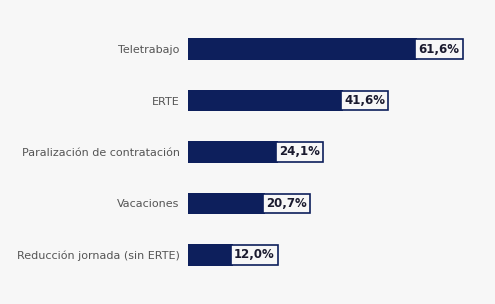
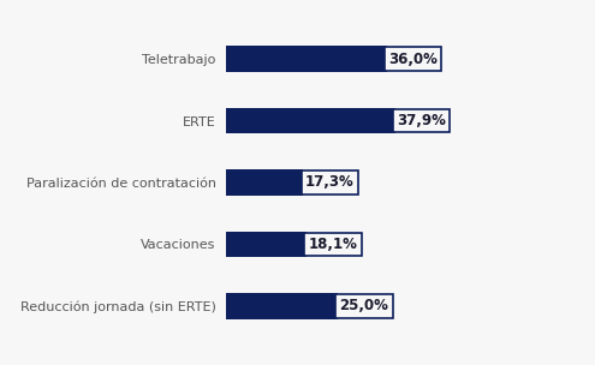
Teletrabajo: 61,6% -> 36,0%
ERTE: 41,6% -> 37,9%
Paralización de contratación: 24,1% -> 17,3%
Vacaciones: 20,7% -> 18,1%
Reducción jornada (sin ERTE): 12,0% -> 25,0%
